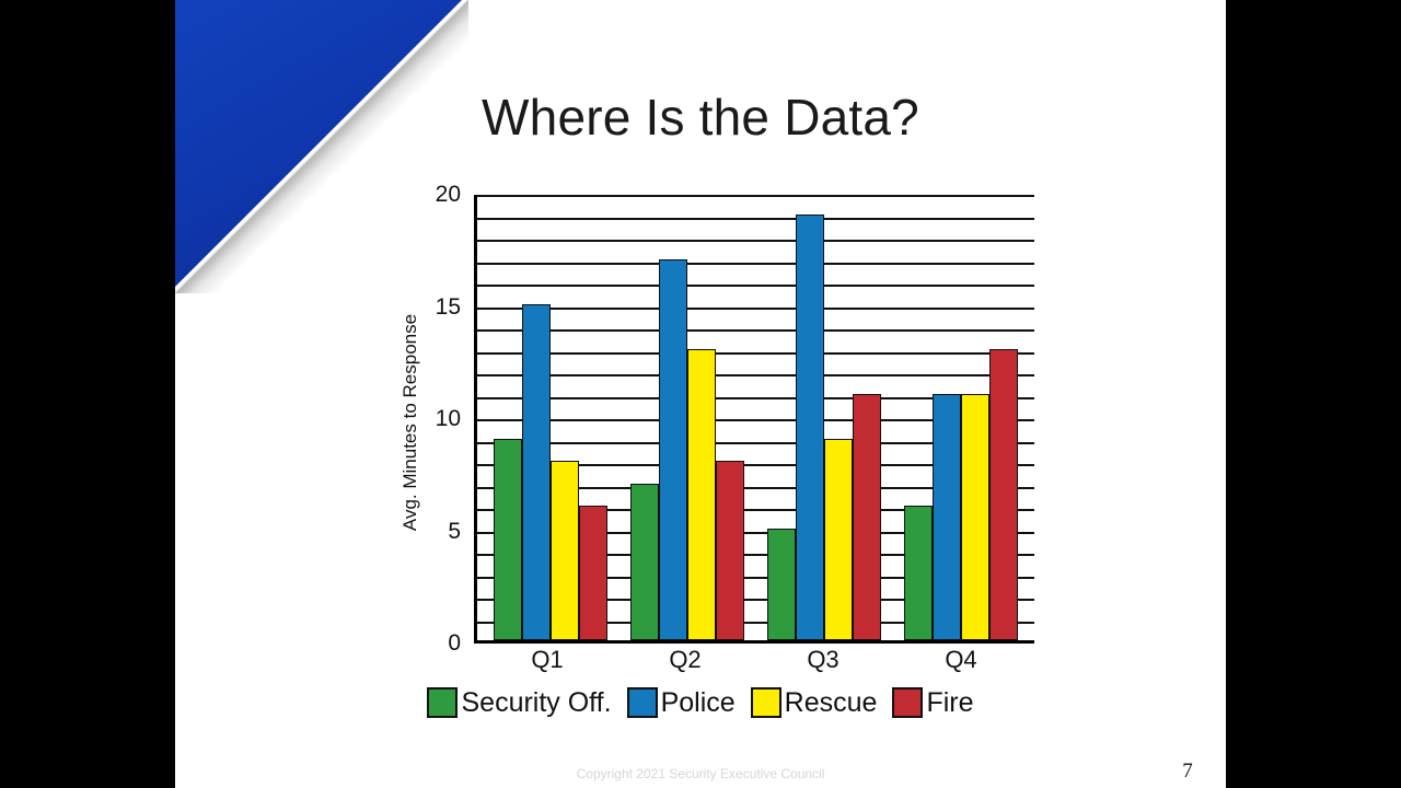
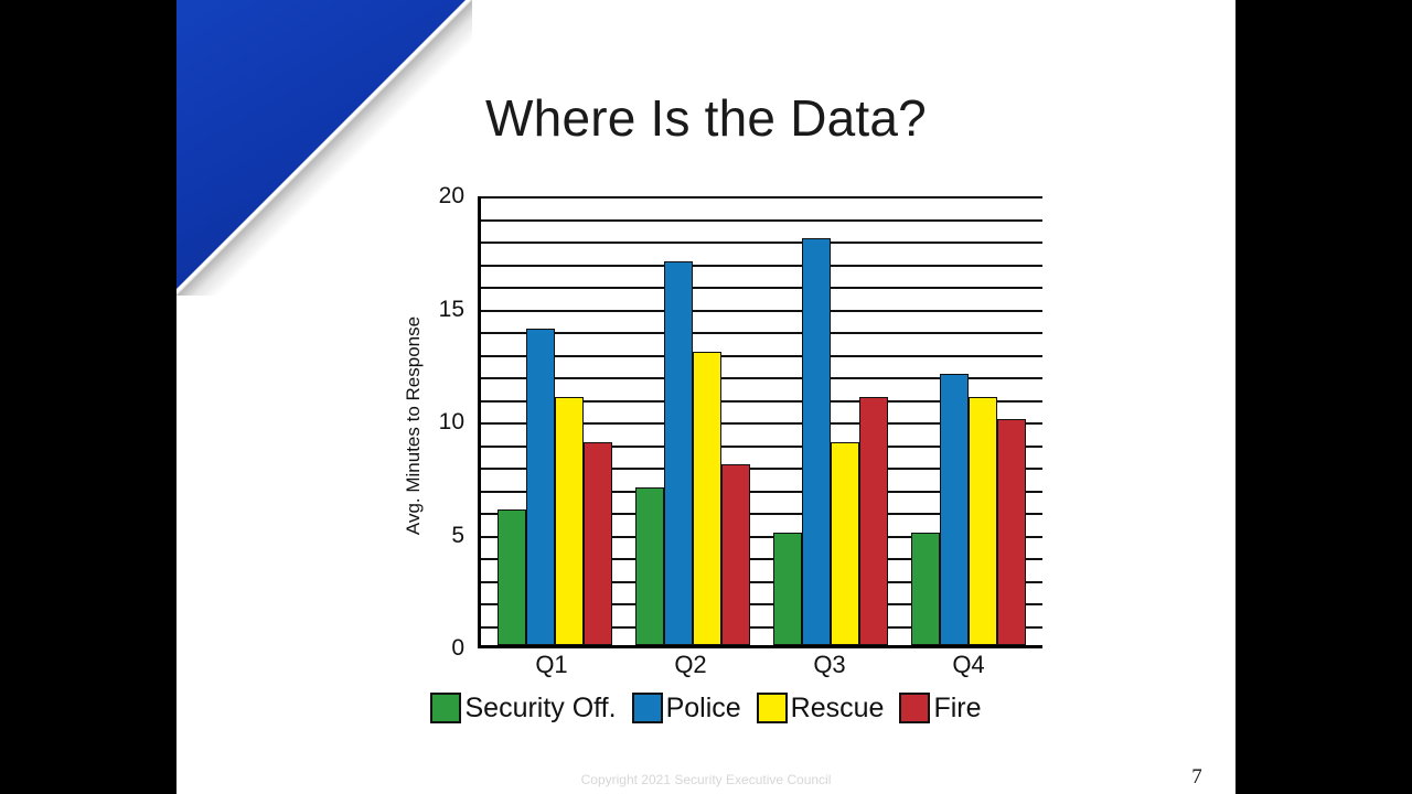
Security Off./Q1: 9 -> 6
Police/Q1: 15 -> 14
Rescue/Q1: 8 -> 11
Fire/Q1: 6 -> 9
Police/Q3: 19 -> 18
Security Off./Q4: 6 -> 5
Police/Q4: 11 -> 12
Fire/Q4: 13 -> 10
